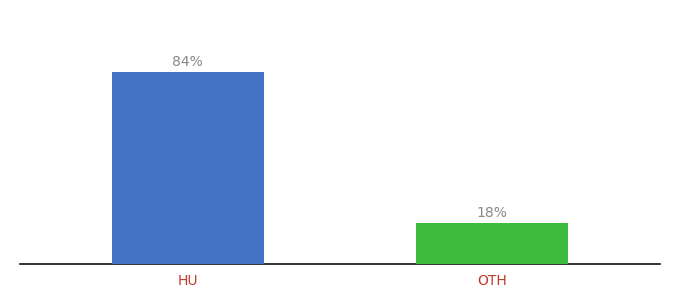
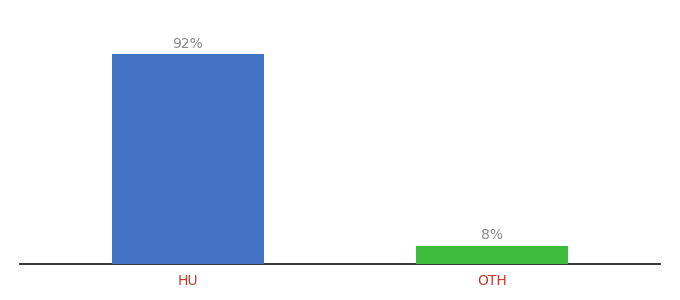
HU: 84% -> 92%
OTH: 18% -> 8%
